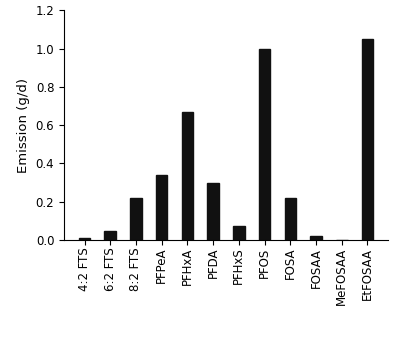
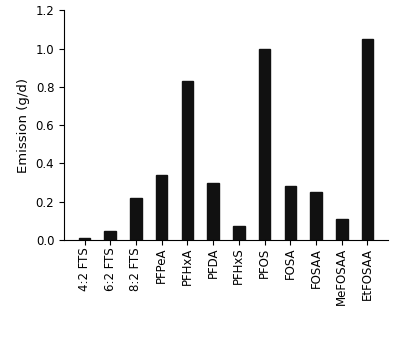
PFHxA: 0.67 -> 0.83
FOSA: 0.22 -> 0.28
FOSAA: 0.02 -> 0.25
MeFOSAA: 0.00 -> 0.11
